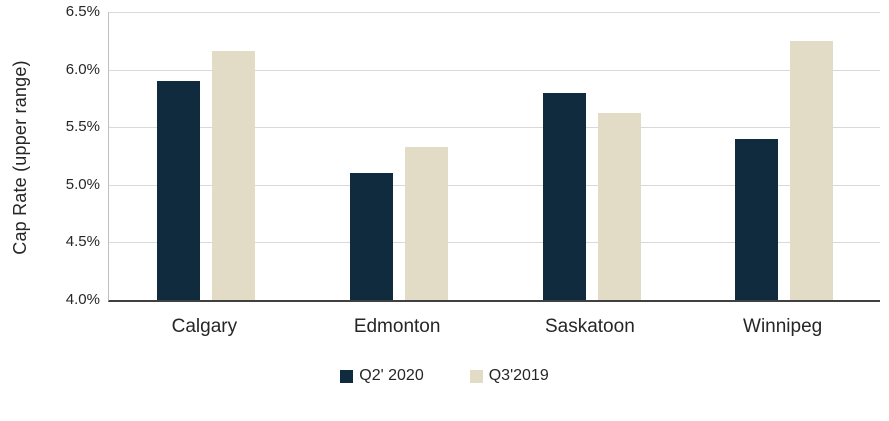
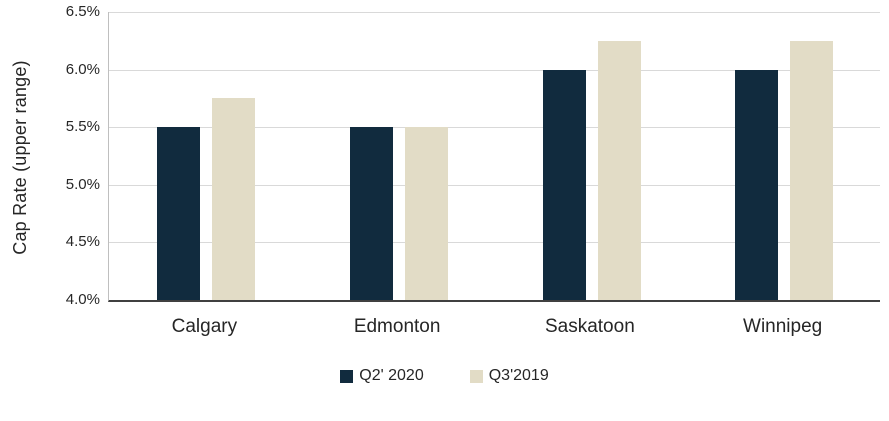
Q2' 2020/Calgary: 5.9% -> 5.5%
Q3'2019/Calgary: 6.16% -> 5.75%
Q2' 2020/Edmonton: 5.1% -> 5.5%
Q3'2019/Edmonton: 5.33% -> 5.50%
Q2' 2020/Saskatoon: 5.8% -> 6.0%
Q3'2019/Saskatoon: 5.62% -> 6.25%
Q2' 2020/Winnipeg: 5.4% -> 6.0%
